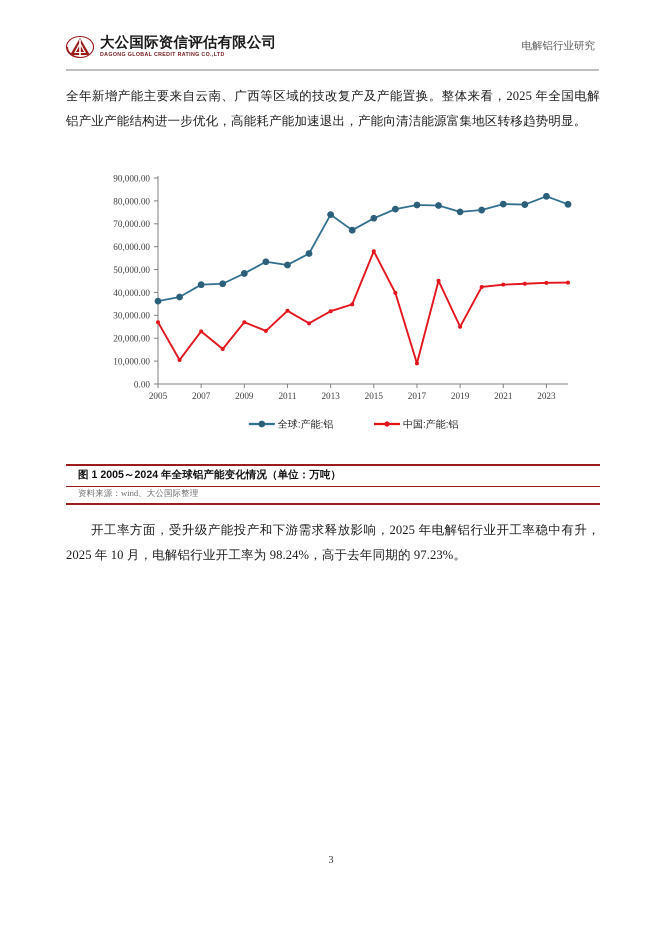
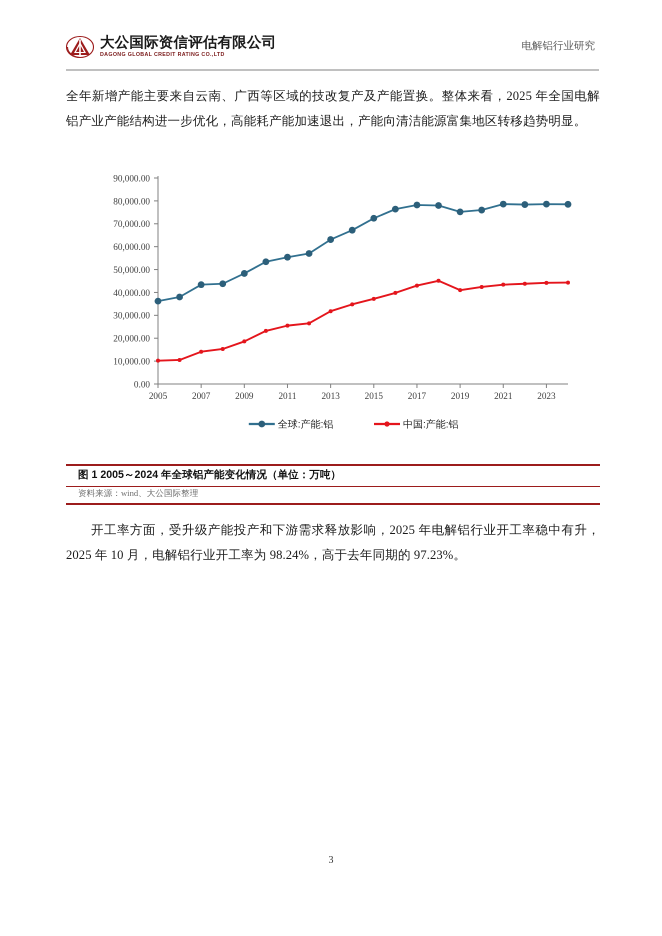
中国:产能:铝/2005: 27000 -> 10000
中国:产能:铝/2007: 23000 -> 14000
中国:产能:铝/2009: 27000 -> 19000
全球:产能:铝/2011: 52000 -> 55000
中国:产能:铝/2011: 32000 -> 26000
全球:产能:铝/2013: 74000 -> 63000
中国:产能:铝/2015: 58000 -> 37000
中国:产能:铝/2017: 9000 -> 43000
中国:产能:铝/2019: 25000 -> 41000
全球:产能:铝/2023: 82000 -> 79000
